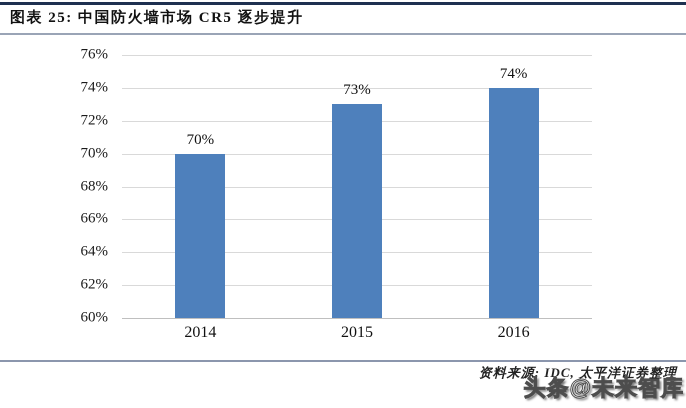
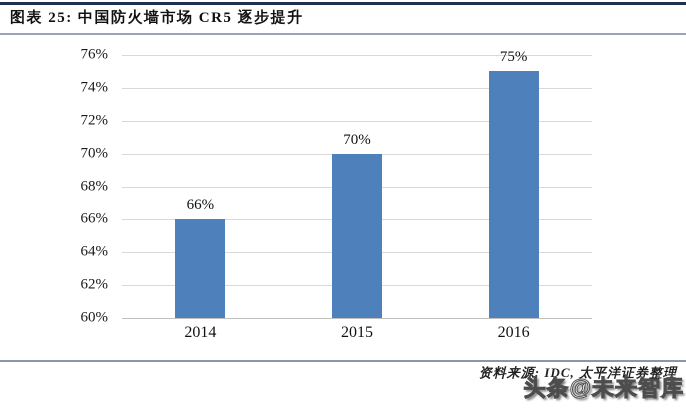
2014: 70% -> 66%
2015: 73% -> 70%
2016: 74% -> 75%
